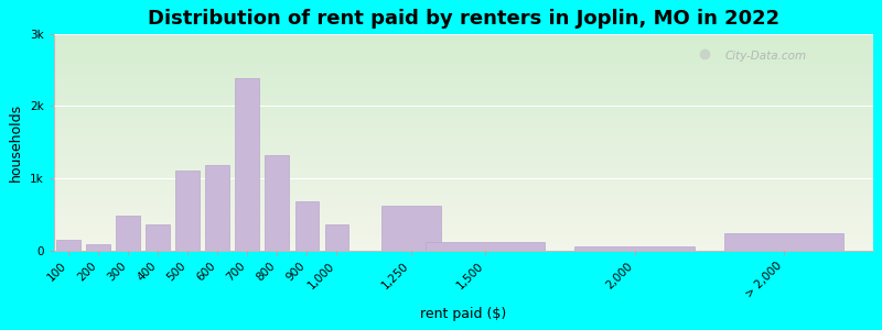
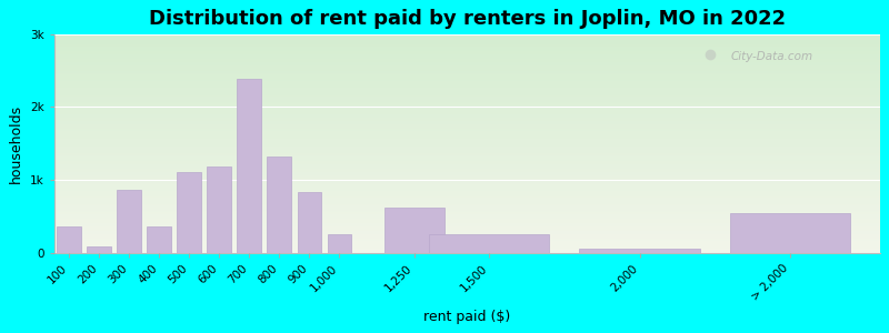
100: 0.14k -> 0.36k
300: 0.48k -> 0.86k
900: 0.68k -> 0.84k
1,000: 0.36k -> 0.26k
1,500: 0.12k -> 0.26k
> 2,000: 0.24k -> 0.54k
